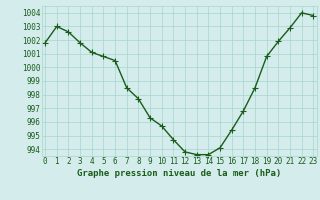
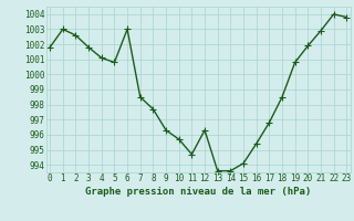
6: 1000.5 -> 1003.0
12: 993.8 -> 996.3
